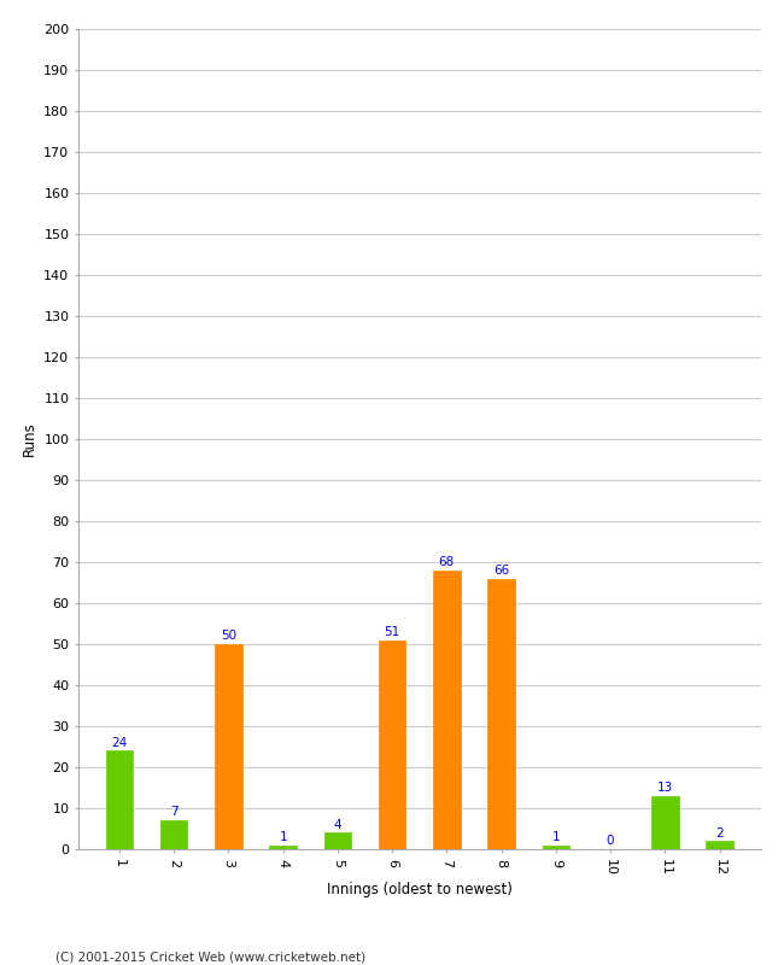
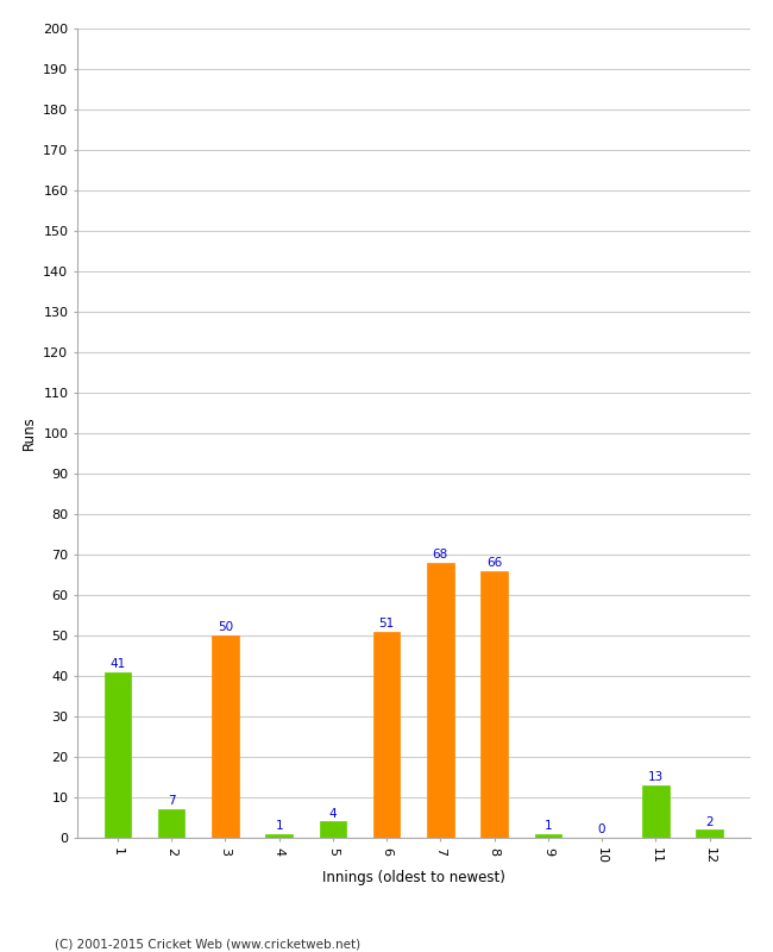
1: 24 -> 41
